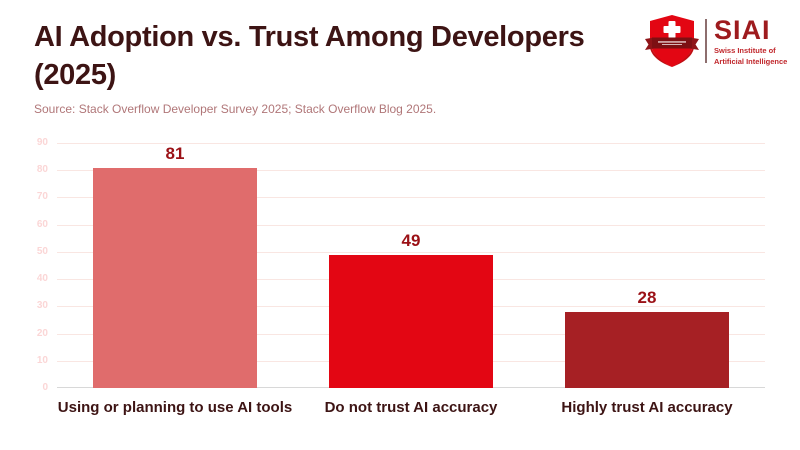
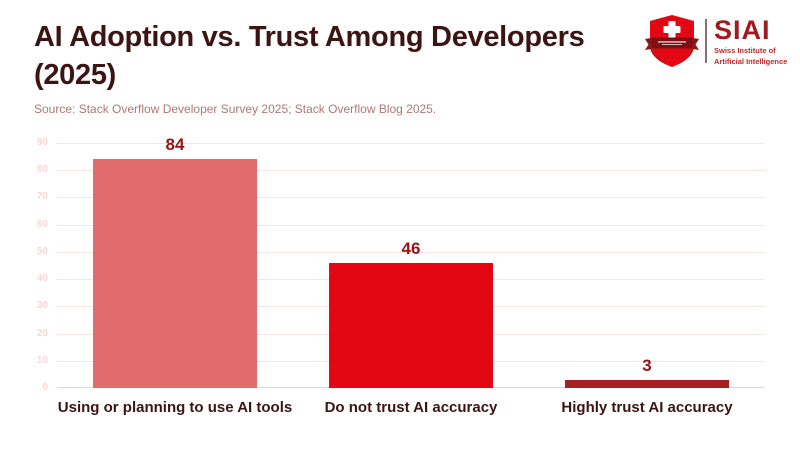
Using or planning to use AI tools: 81 -> 84
Do not trust AI accuracy: 49 -> 46
Highly trust AI accuracy: 28 -> 3
